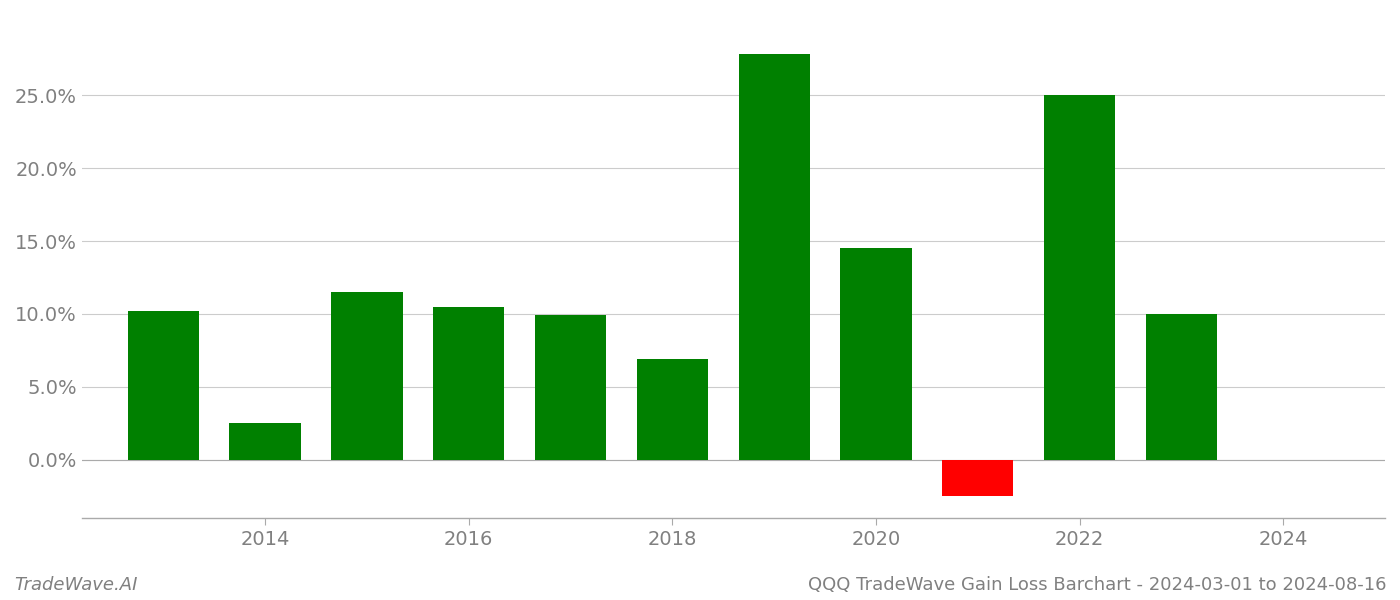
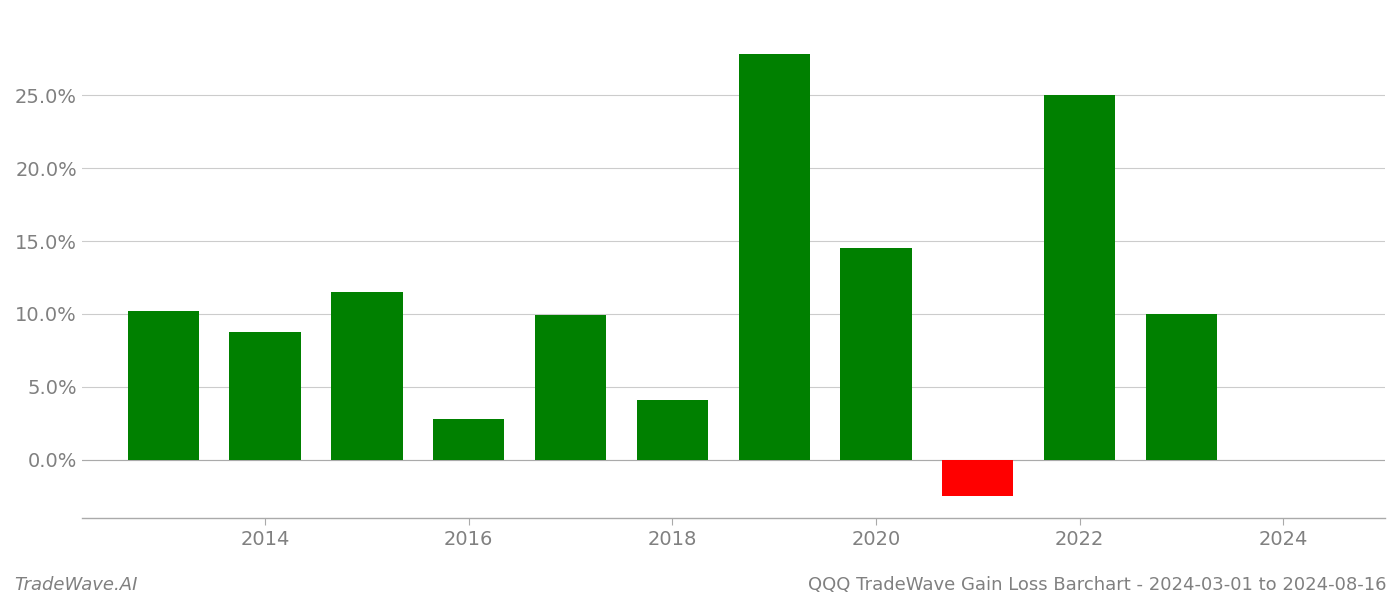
2014: 2.5% -> 8.8%
2016: 10.5% -> 2.8%
2018: 6.9% -> 4.1%
